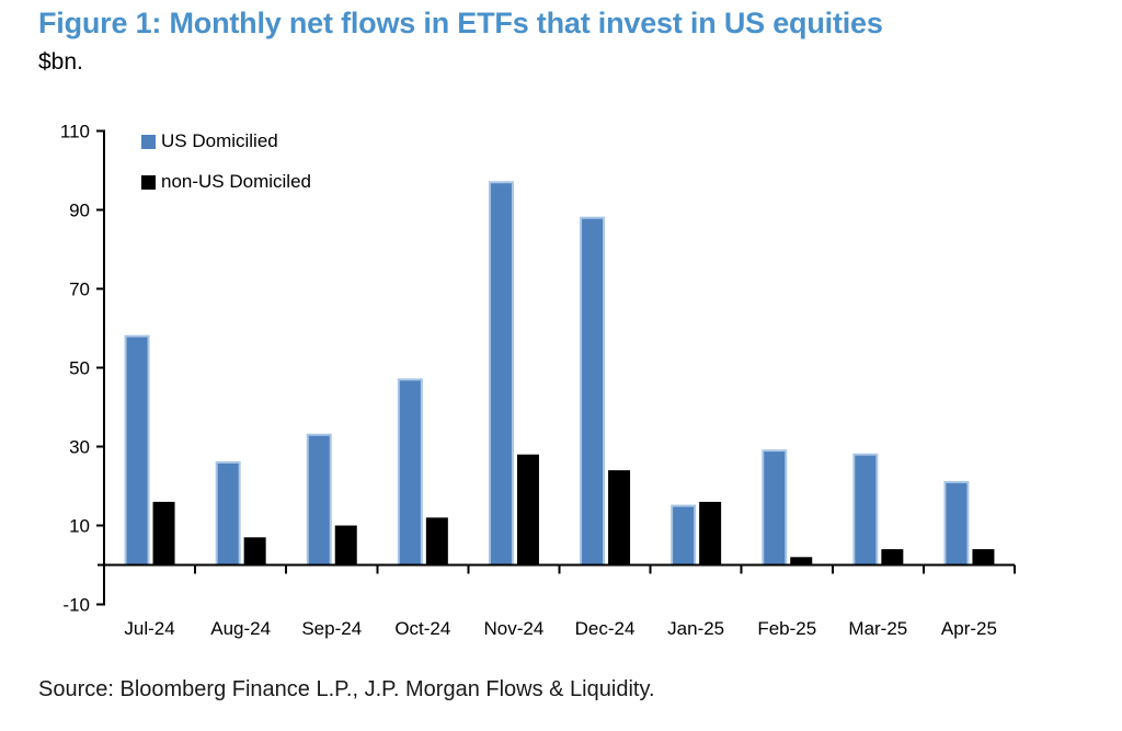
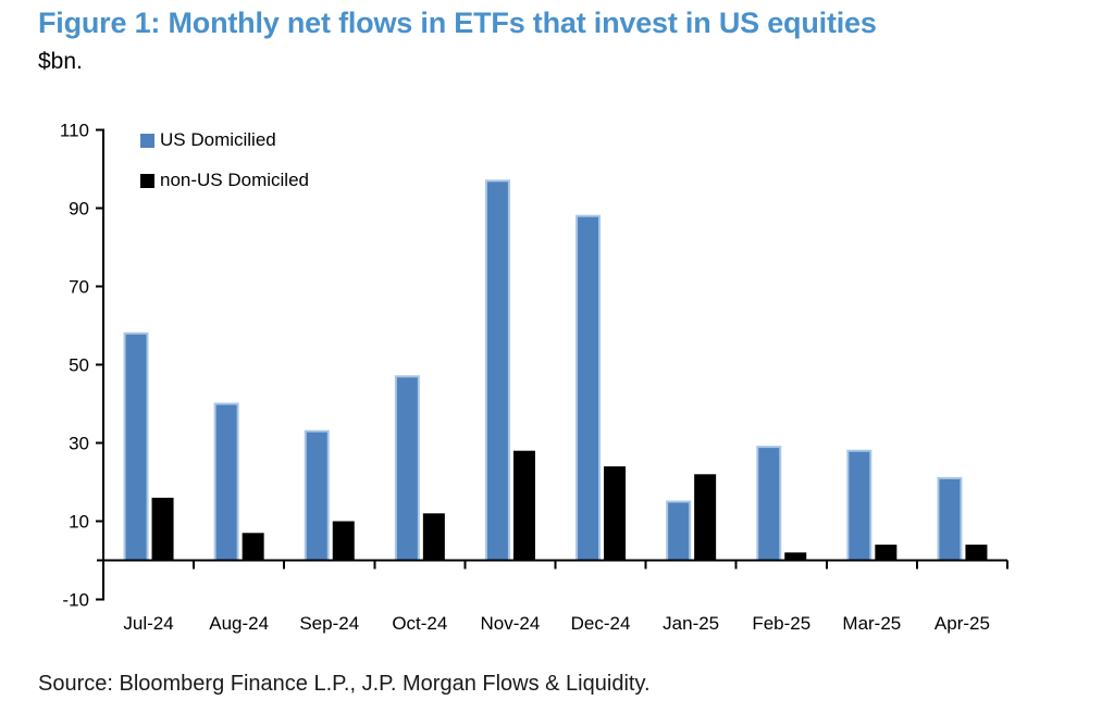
US Domicilied/Aug-24: 26 -> 40
non-US Domiciled/Jan-25: 16 -> 22
